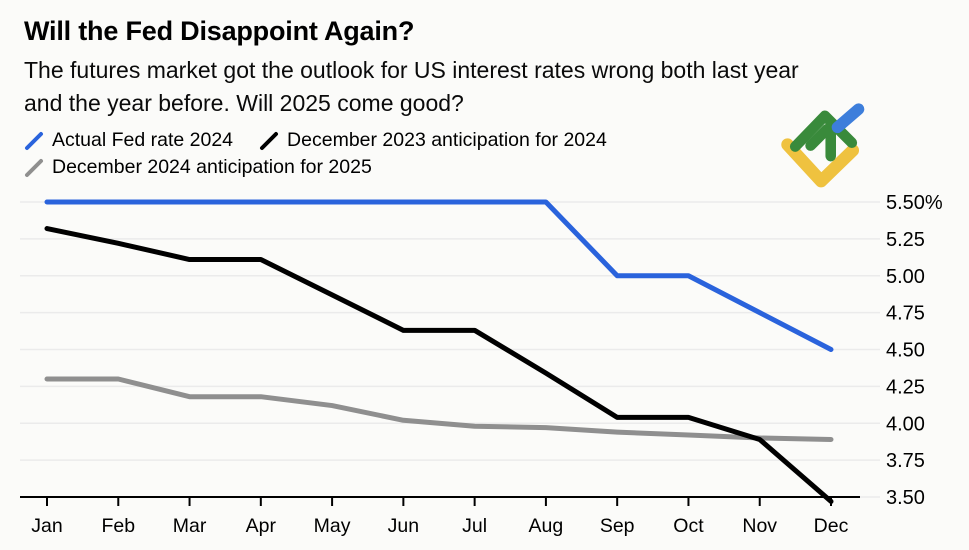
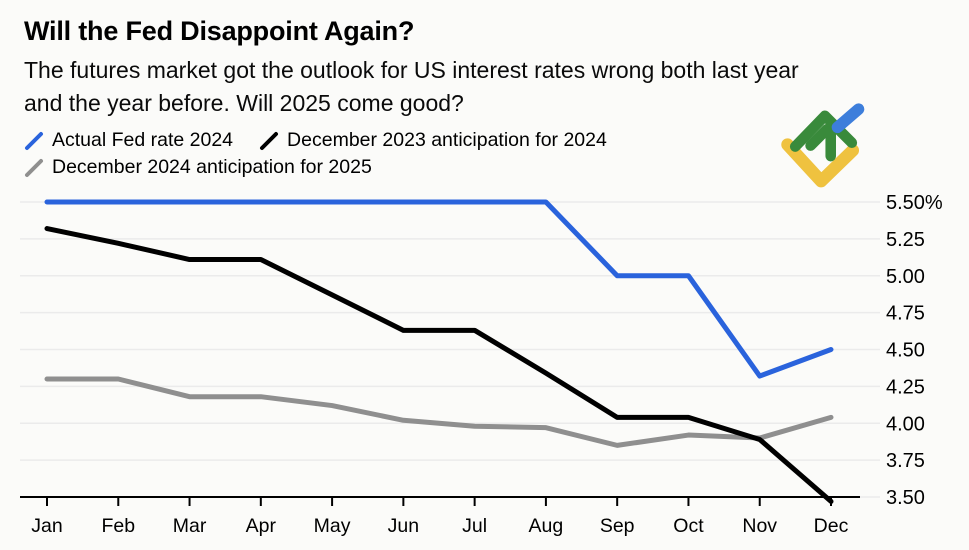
December 2024 anticipation for 2025/Sep: 3.94% -> 3.85%
Actual Fed rate 2024/Nov: 4.75% -> 4.32%
December 2024 anticipation for 2025/Dec: 3.89% -> 4.04%
